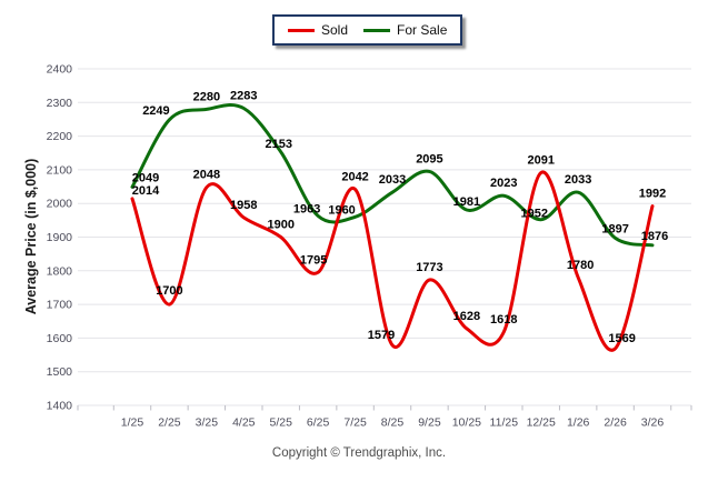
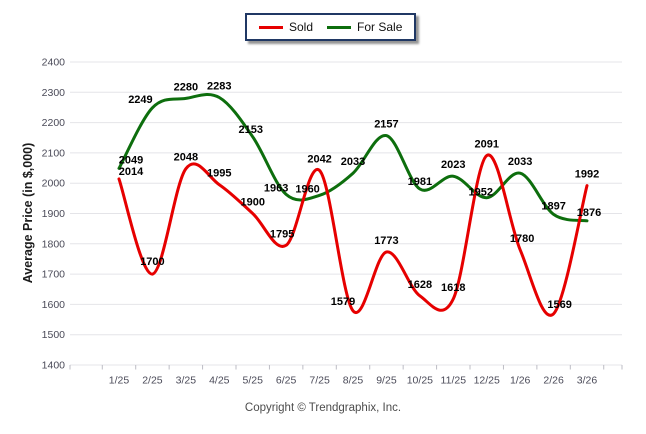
Sold/4/25: 1958 -> 1995
For Sale/9/25: 2095 -> 2157
